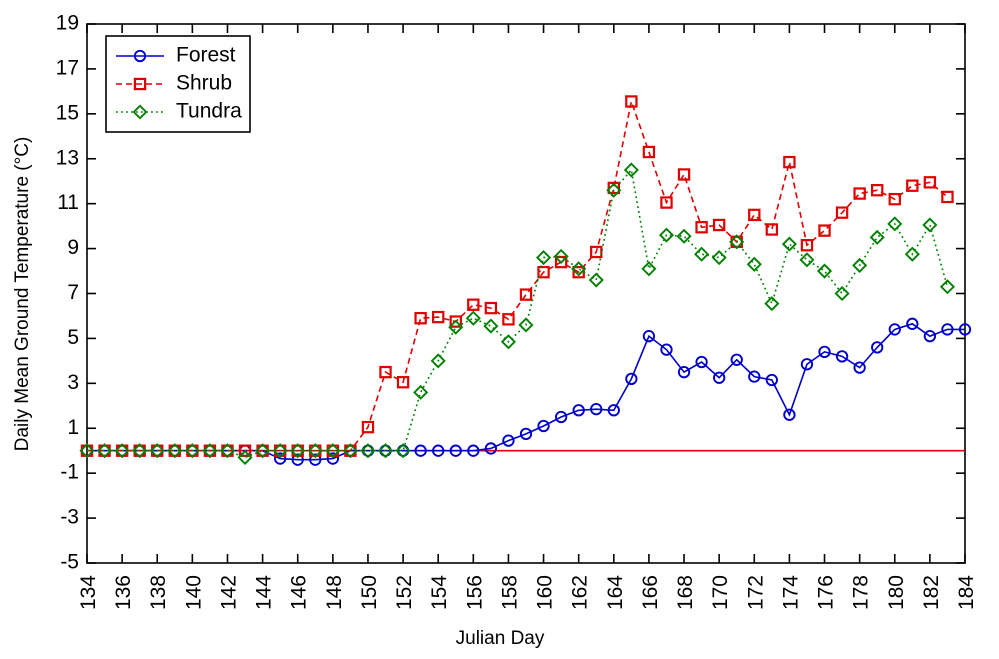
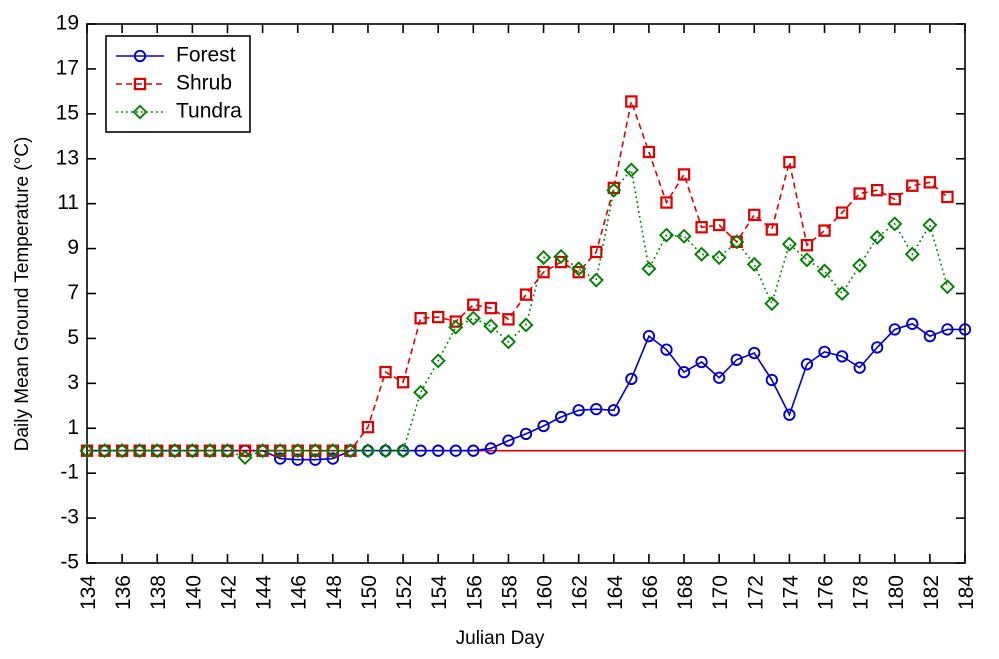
Forest/172: 3.3 -> 4.3
